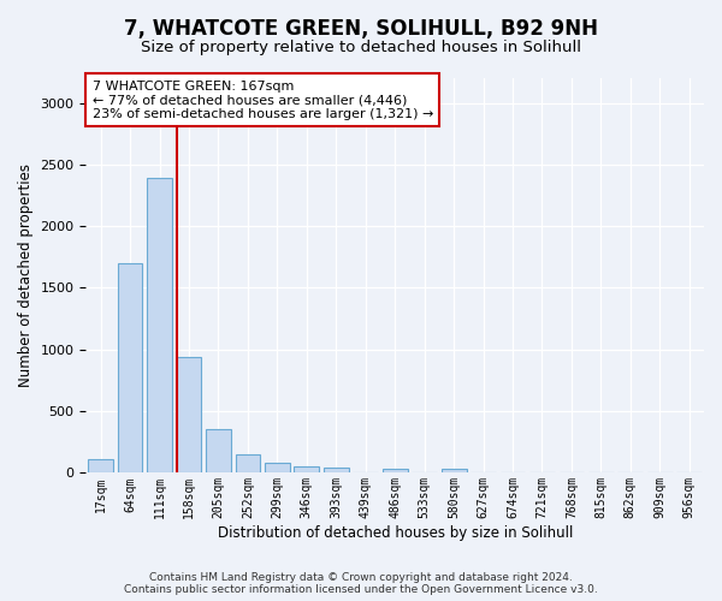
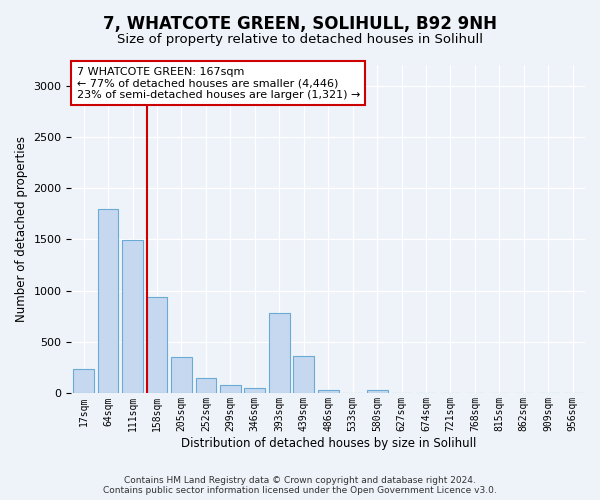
17sqm: 120 -> 240
64sqm: 1700 -> 1800
111sqm: 2390 -> 1490
393sqm: 40 -> 780
439sqm: 0 -> 360
